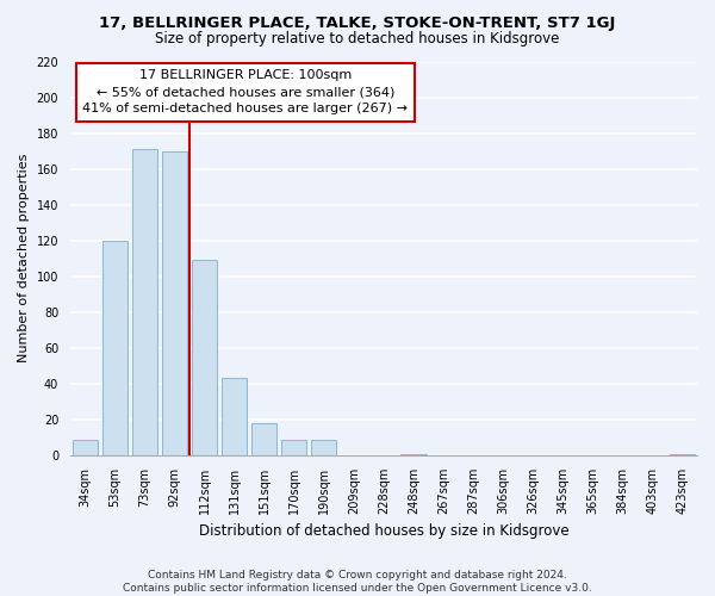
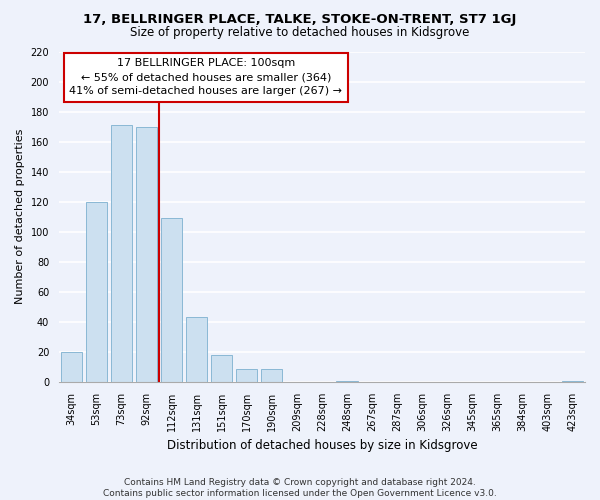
34sqm: 9 -> 20
